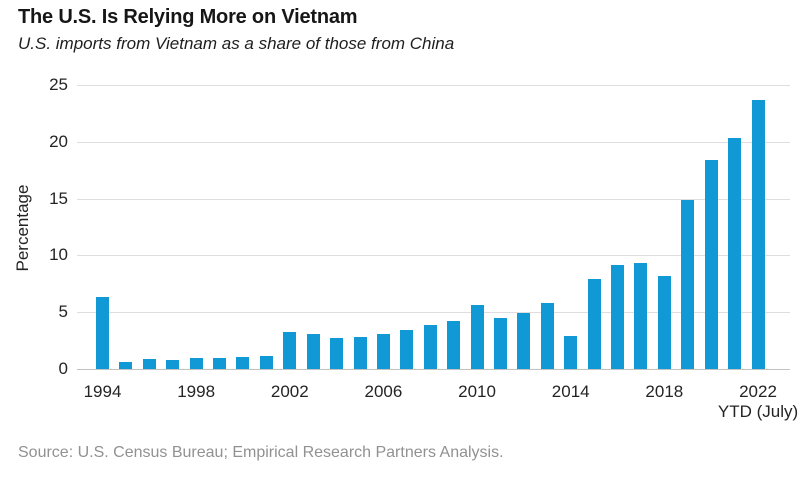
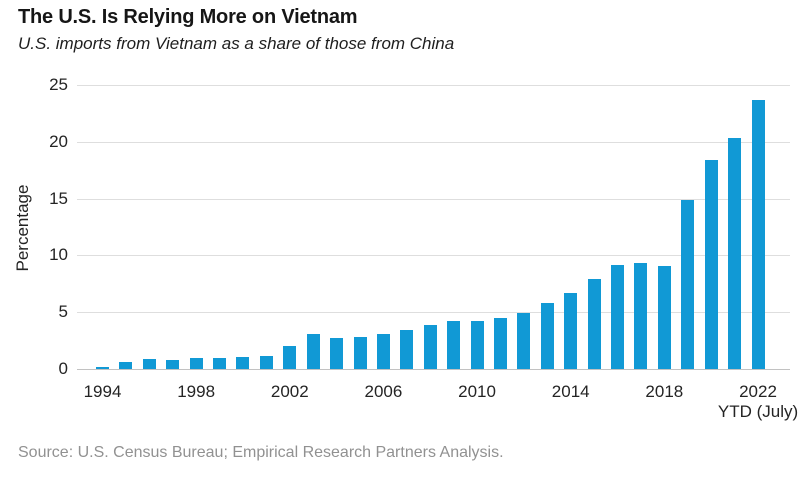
1994: 6.3 -> 0.2
2002: 3.3 -> 2.0
2010: 5.6 -> 4.2
2014: 2.9 -> 6.7
2018: 8.2 -> 9.1
